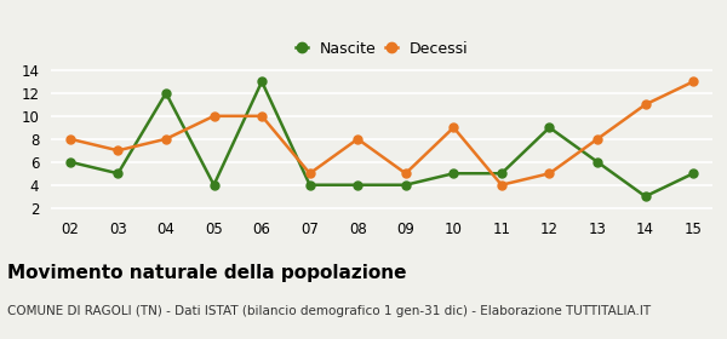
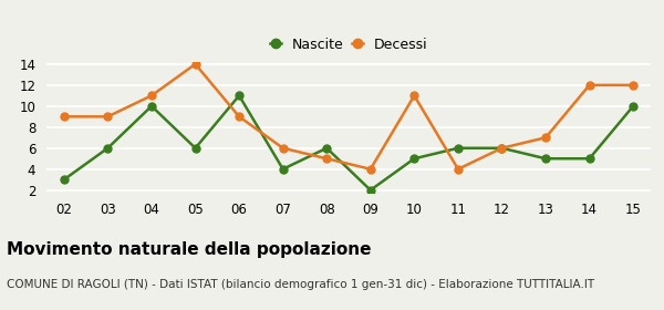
Nascite/02: 6 -> 3
Decessi/02: 8 -> 9
Nascite/03: 5 -> 6
Decessi/03: 7 -> 9
Nascite/04: 12 -> 10
Decessi/04: 8 -> 11
Nascite/05: 4 -> 6
Decessi/05: 10 -> 14
Nascite/06: 13 -> 11
Decessi/06: 10 -> 9
Decessi/07: 5 -> 6
Nascite/08: 4 -> 6
Decessi/08: 8 -> 5
Nascite/09: 4 -> 2
Decessi/09: 5 -> 4
Decessi/10: 9 -> 11
Nascite/11: 5 -> 6
Nascite/12: 9 -> 6
Decessi/12: 5 -> 6
Nascite/13: 6 -> 5
Decessi/13: 8 -> 7
Nascite/14: 3 -> 5
Decessi/14: 11 -> 12
Nascite/15: 5 -> 10
Decessi/15: 13 -> 12
